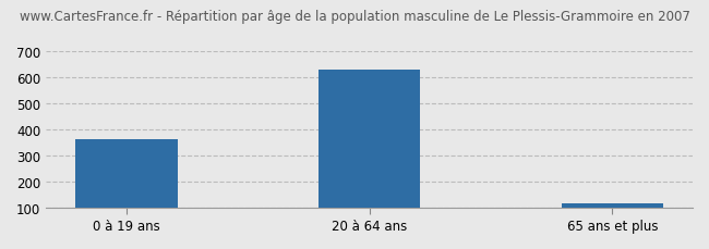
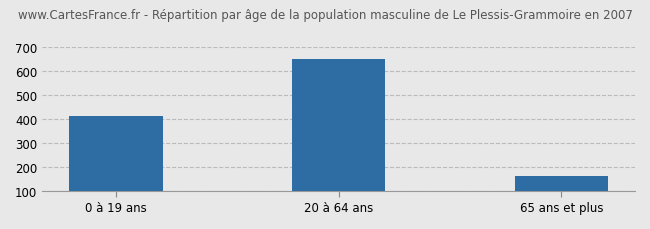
0 à 19 ans: 360 -> 410
20 à 64 ans: 627 -> 650
65 ans et plus: 113 -> 160
